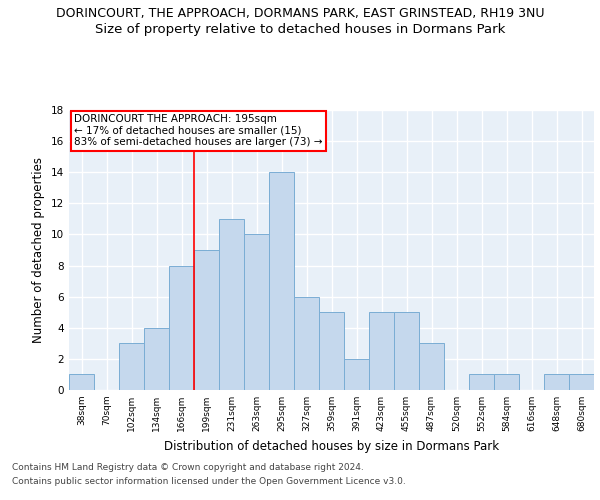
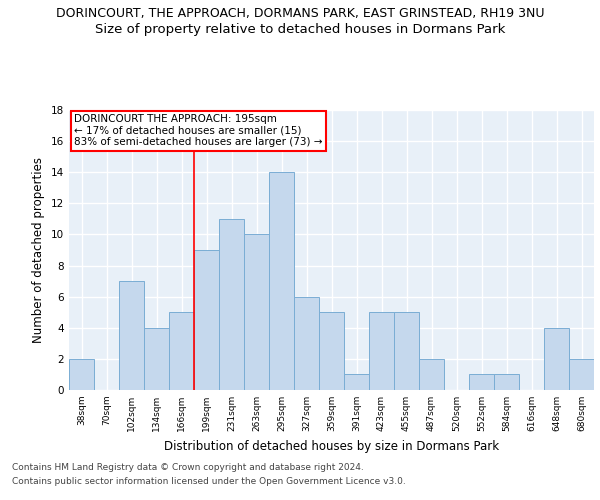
38sqm: 1 -> 2
102sqm: 3 -> 7
166sqm: 8 -> 5
391sqm: 2 -> 1
487sqm: 3 -> 2
648sqm: 1 -> 4
680sqm: 1 -> 2
